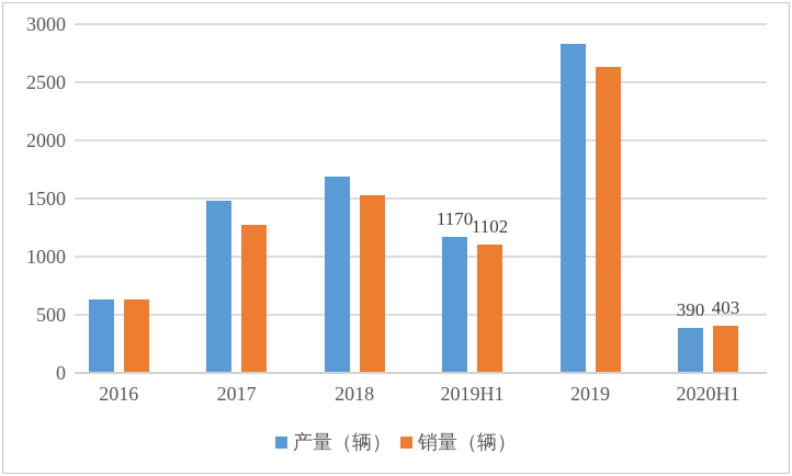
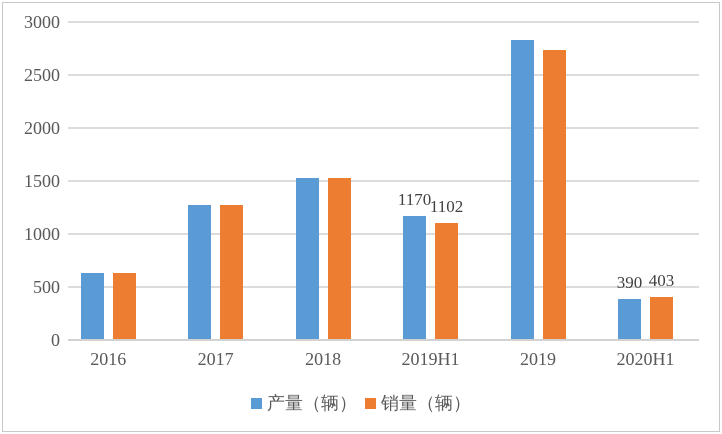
产量（辆）/2017: 1480 -> 1270
产量（辆）/2018: 1690 -> 1530
销量（辆）/2019: 2630 -> 2740
